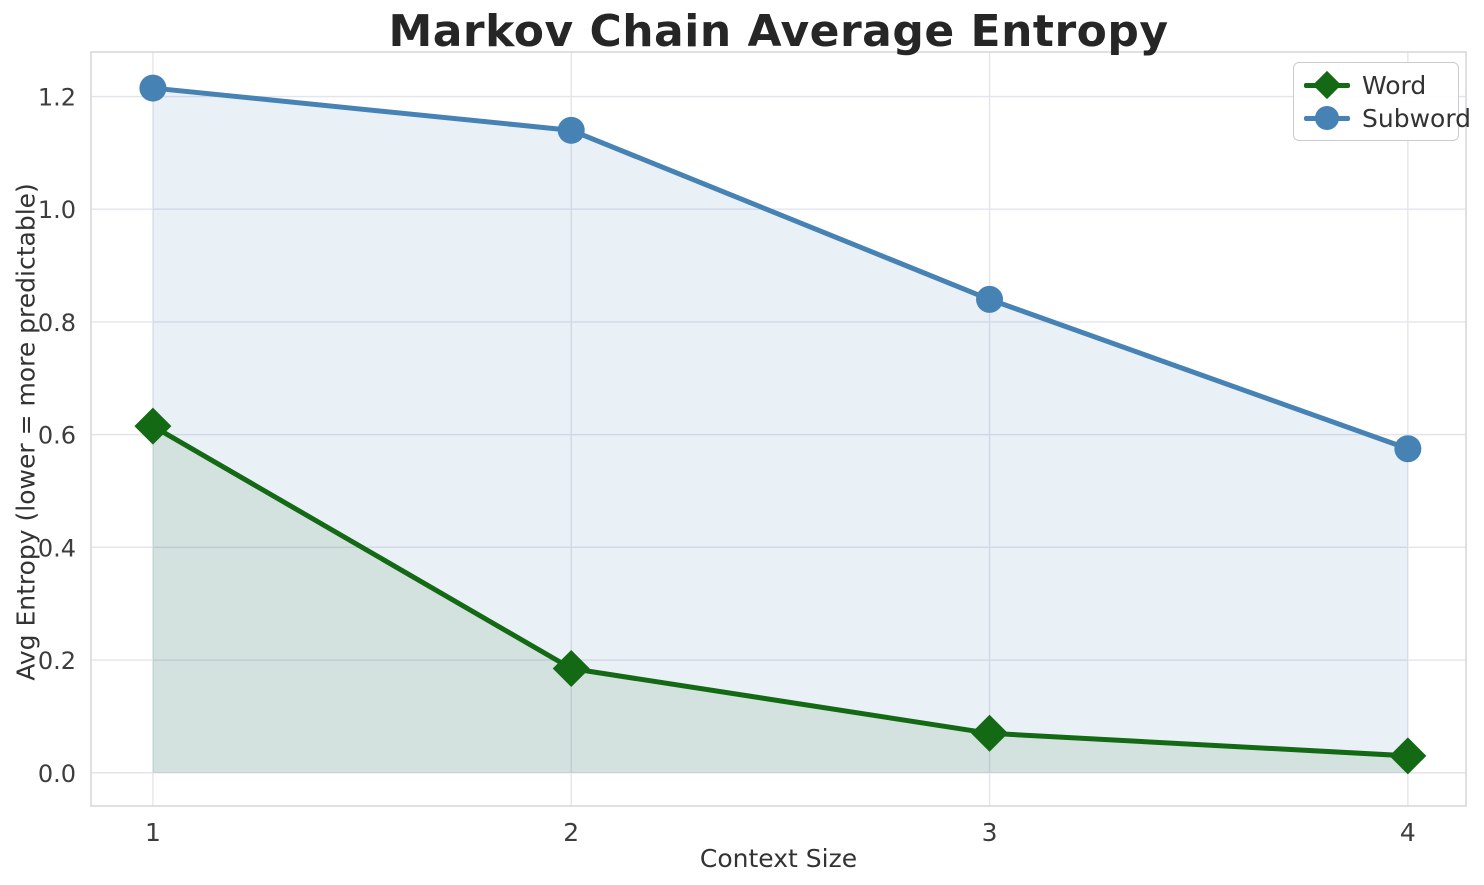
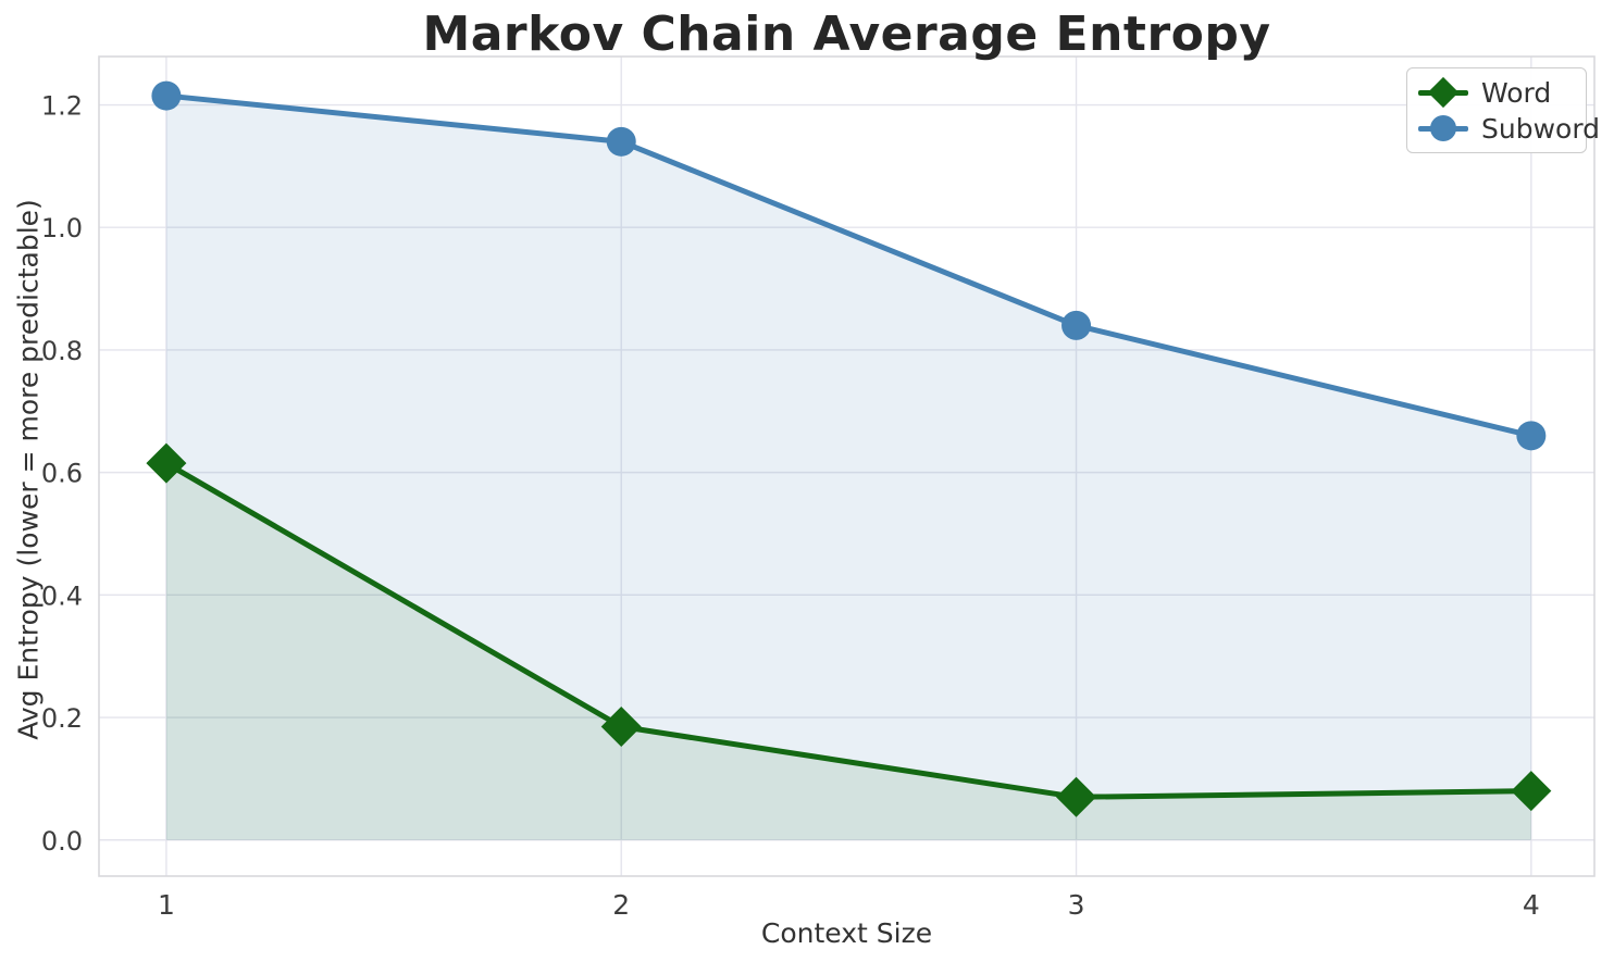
Word/4: 0.03 -> 0.08
Subword/4: 0.57 -> 0.66
